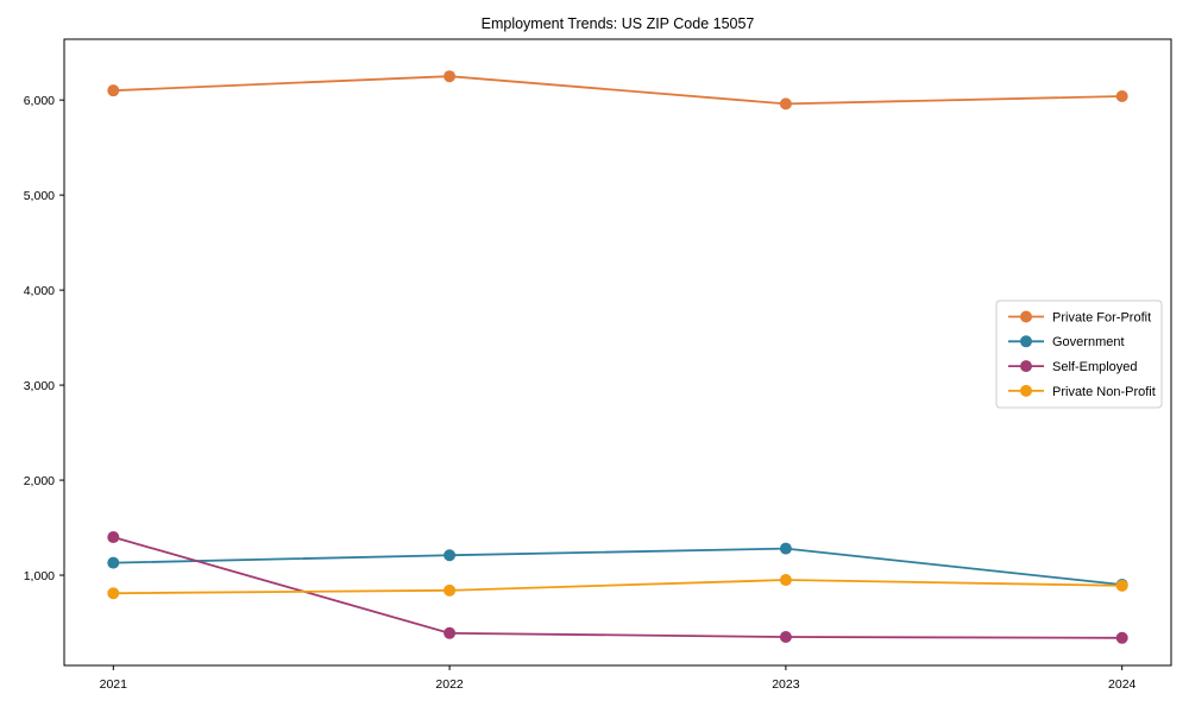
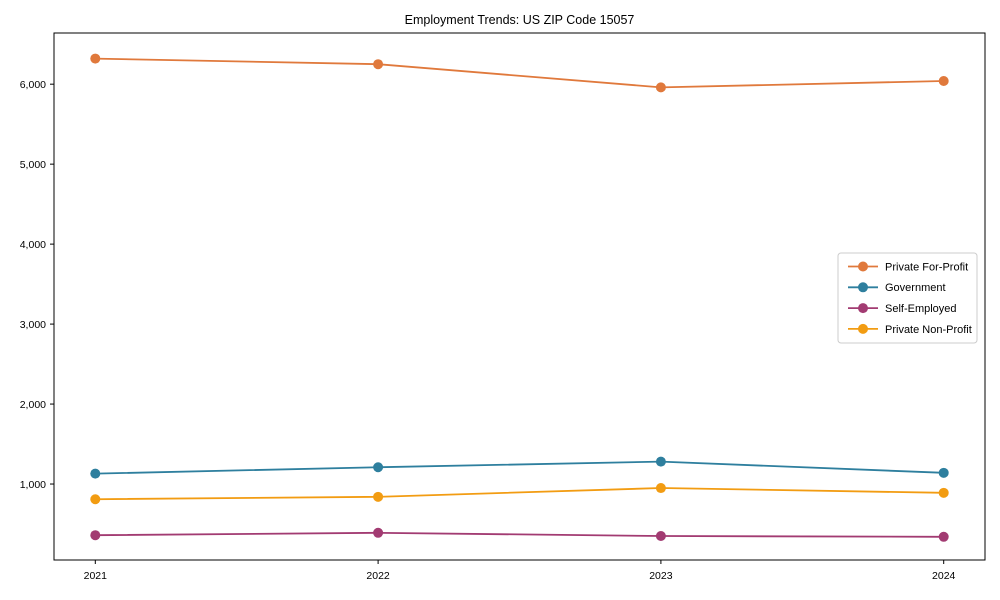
Private For-Profit/2021: 6100 -> 6300
Self-Employed/2021: 1400 -> 400
Government/2024: 900 -> 1100
